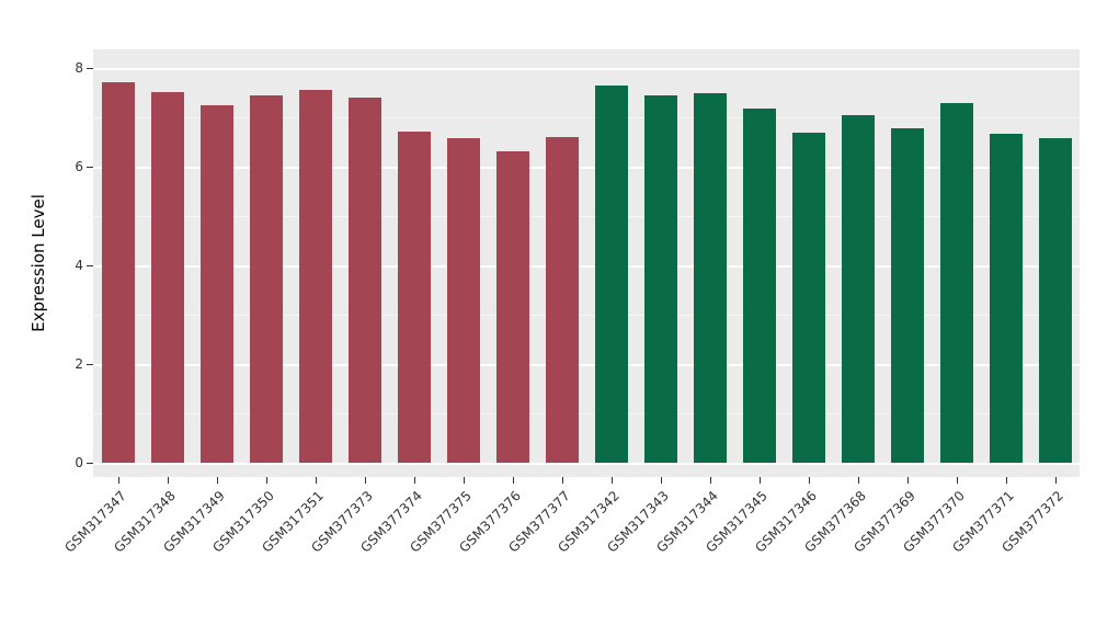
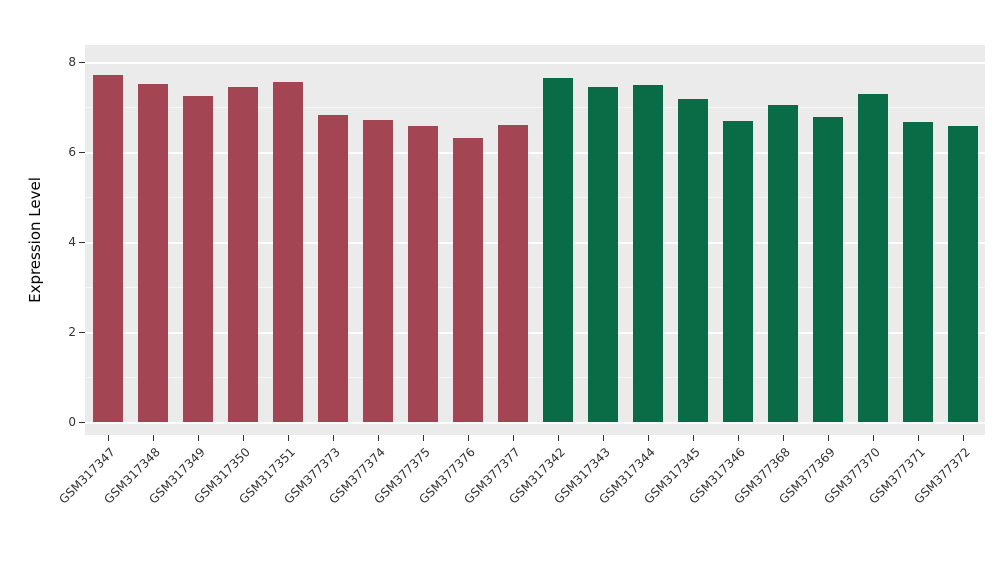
GSM377373: 7.4 -> 6.8
